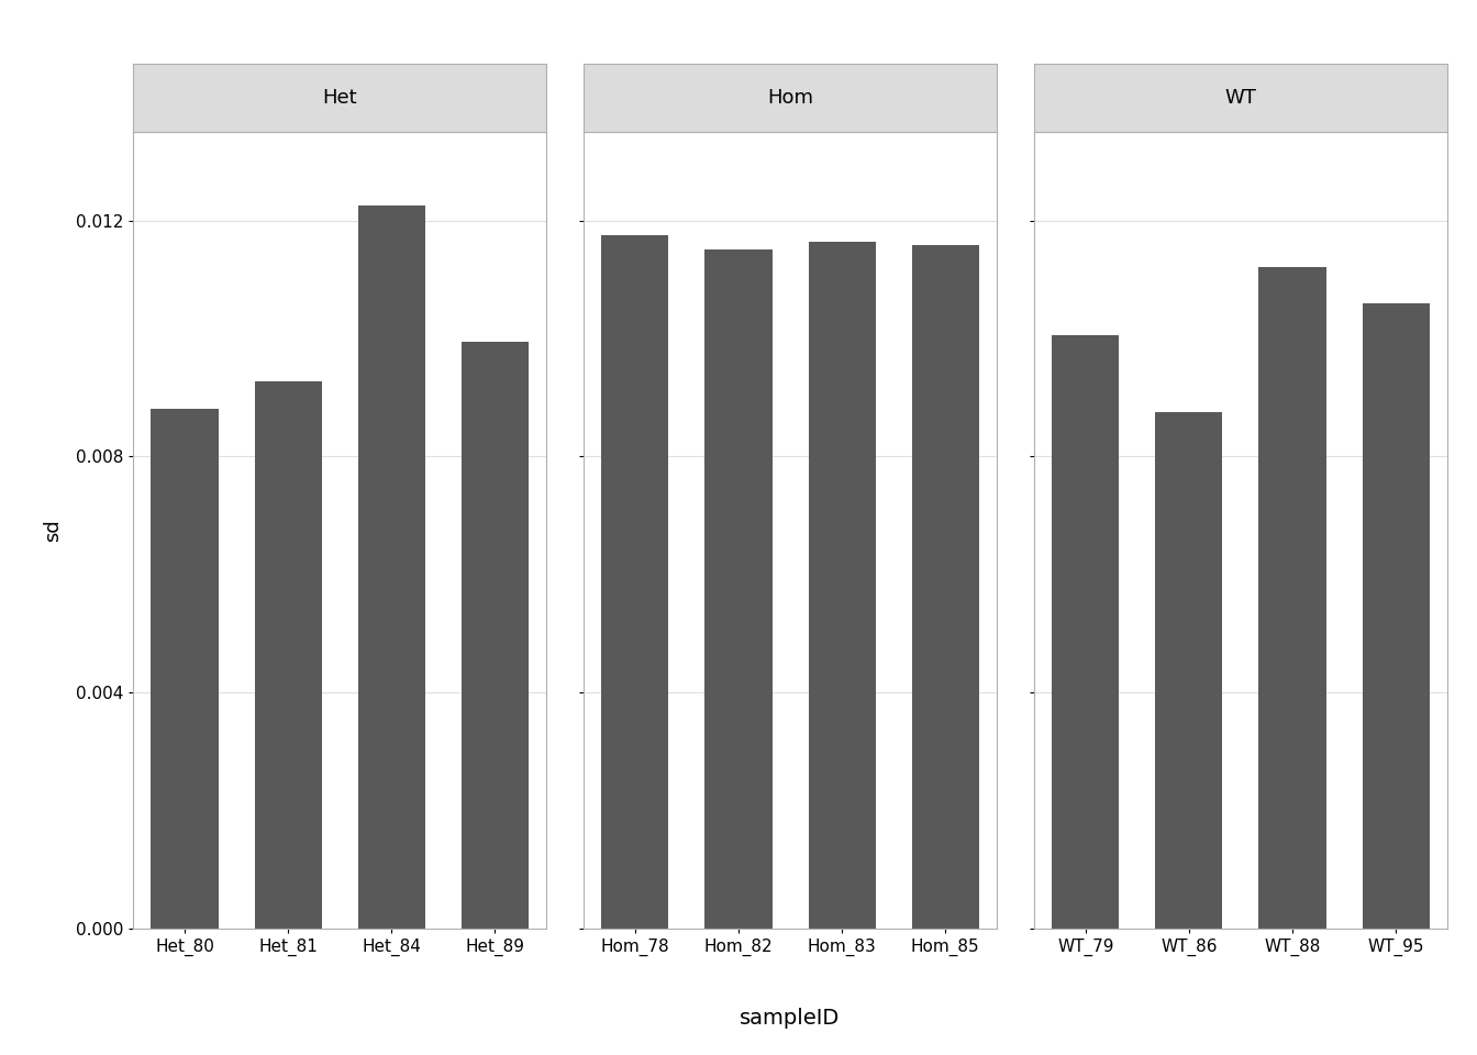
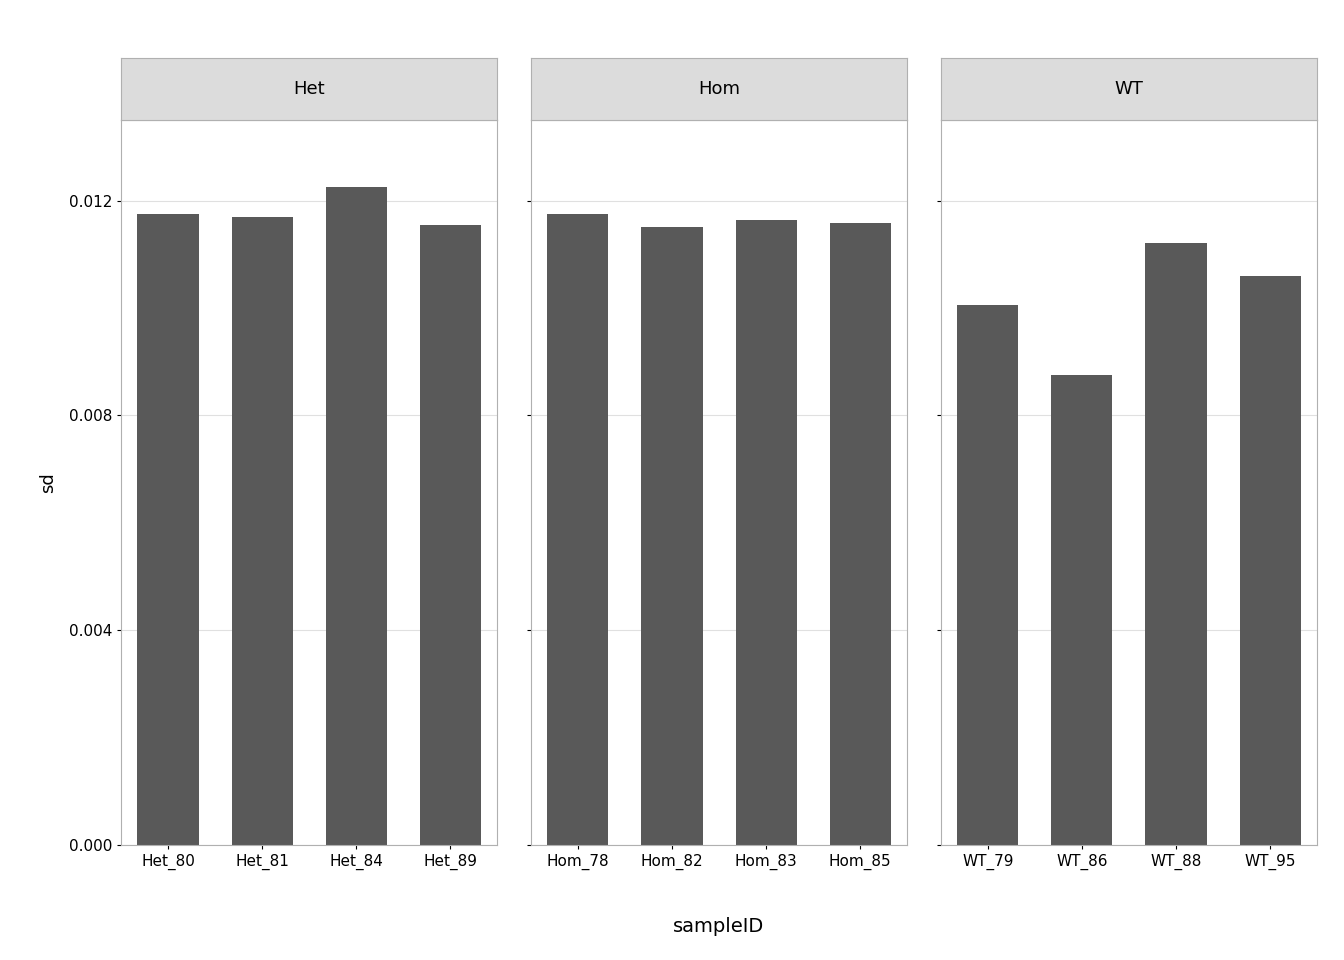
Het_80: 0.00880 -> 0.01175
Het_81: 0.00928 -> 0.01170
Het_89: 0.00994 -> 0.01155
